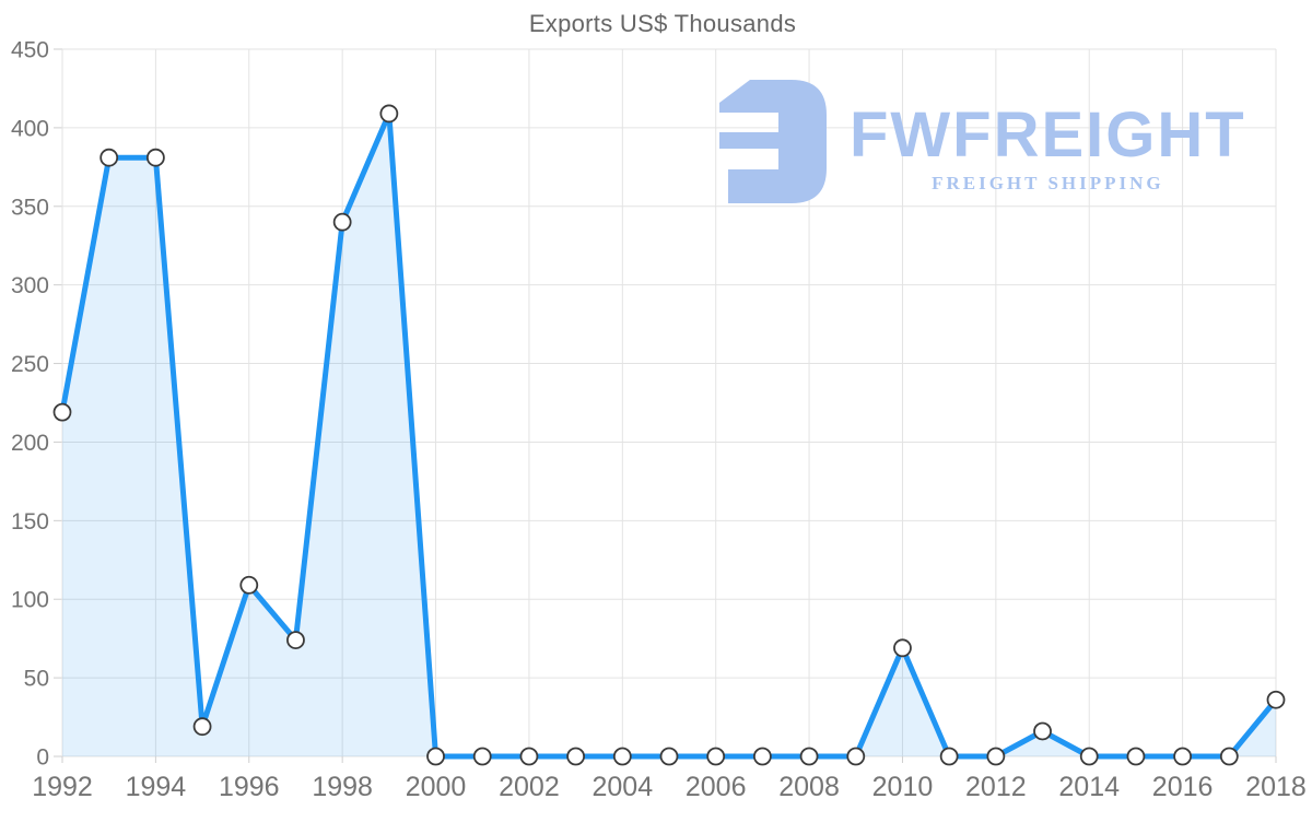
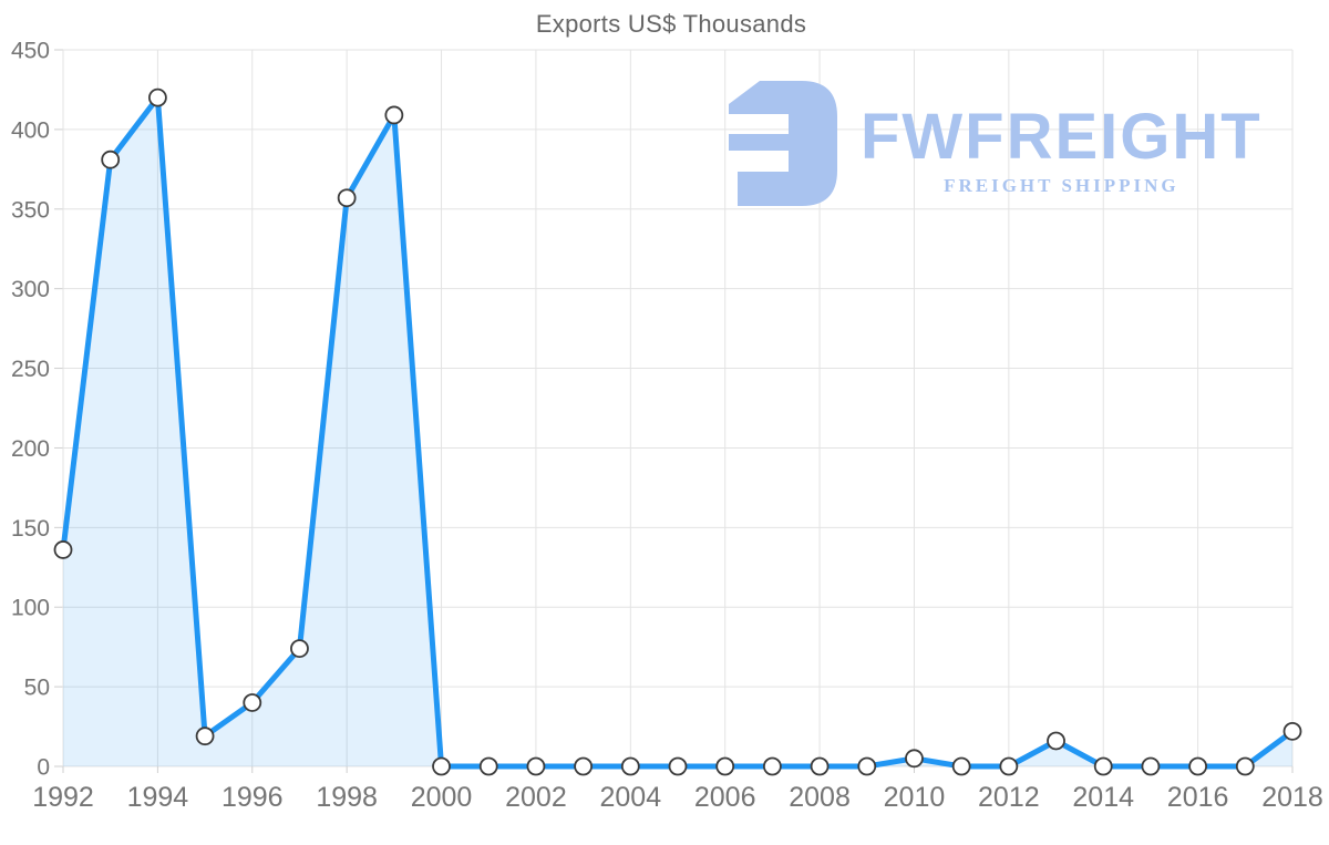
1992: 219 -> 136
1994: 381 -> 420
1996: 109 -> 40
1998: 340 -> 357
2010: 69 -> 5
2018: 36 -> 22
